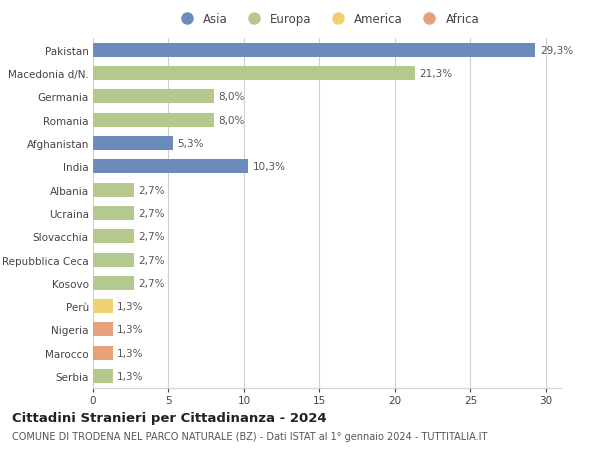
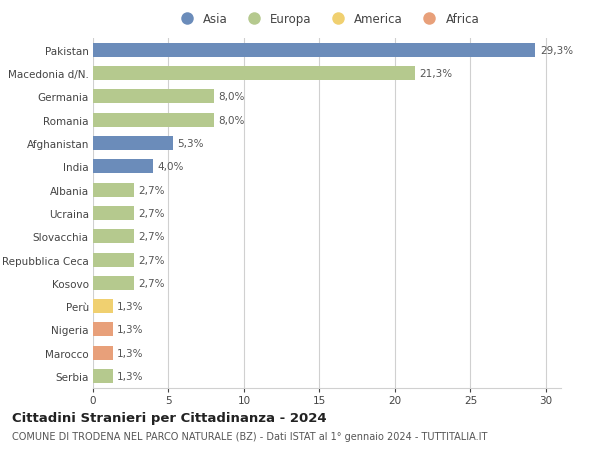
India: 10,3% -> 4,0%
